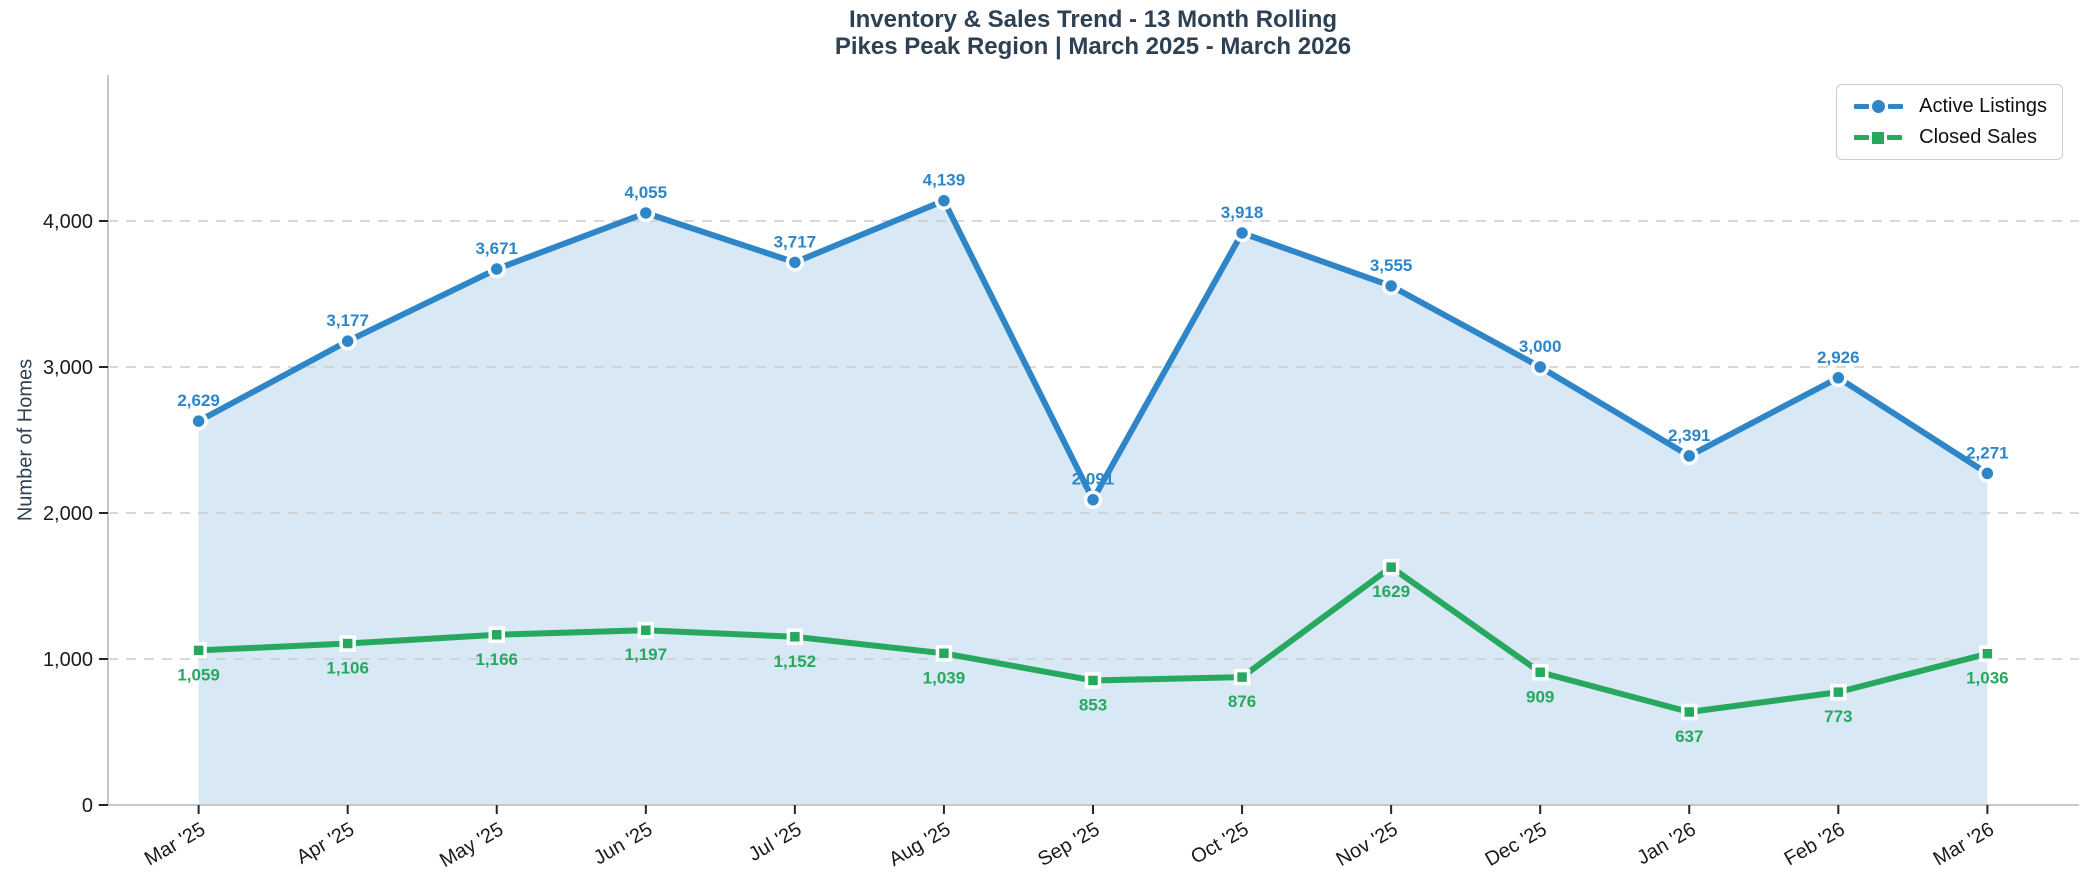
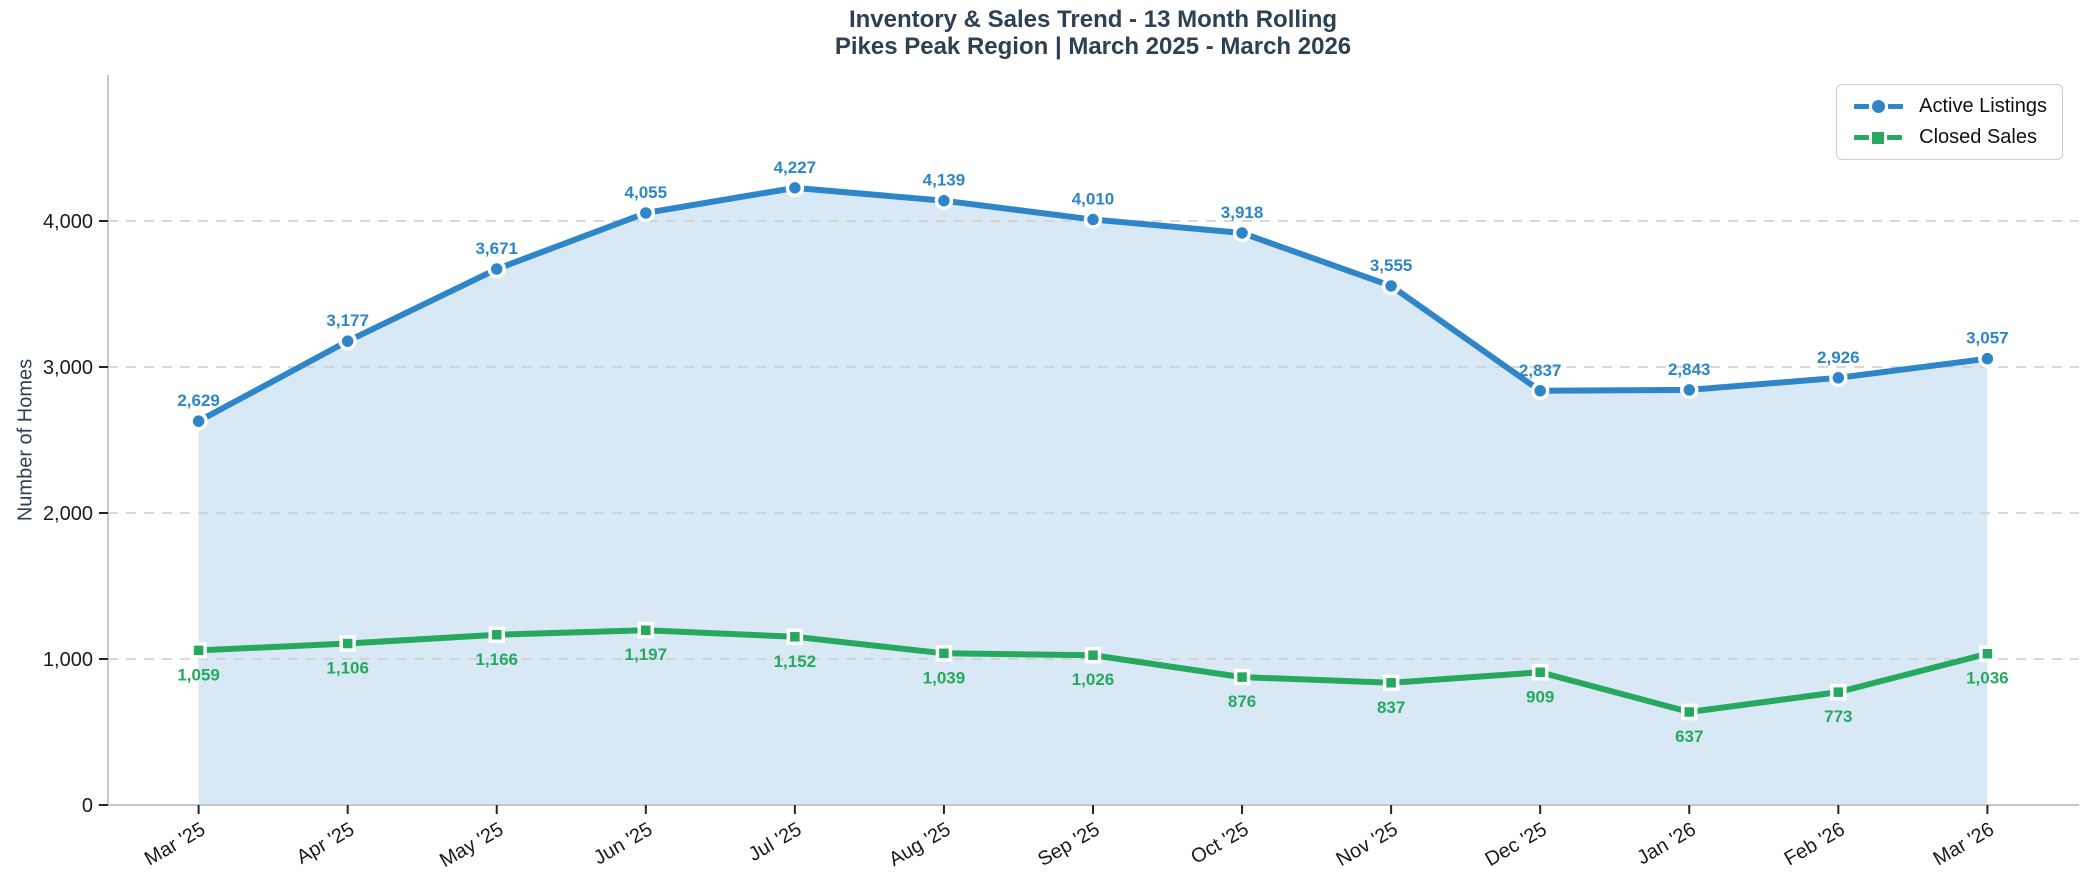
Active Listings/Jul '25: 3,717 -> 4,227
Active Listings/Sep '25: 2,091 -> 4,010
Closed Sales/Sep '25: 853 -> 1,026
Closed Sales/Nov '25: 1629 -> 837
Active Listings/Dec '25: 3,000 -> 2,837
Active Listings/Jan '26: 2,391 -> 2,843
Active Listings/Mar '26: 2,271 -> 3,057
